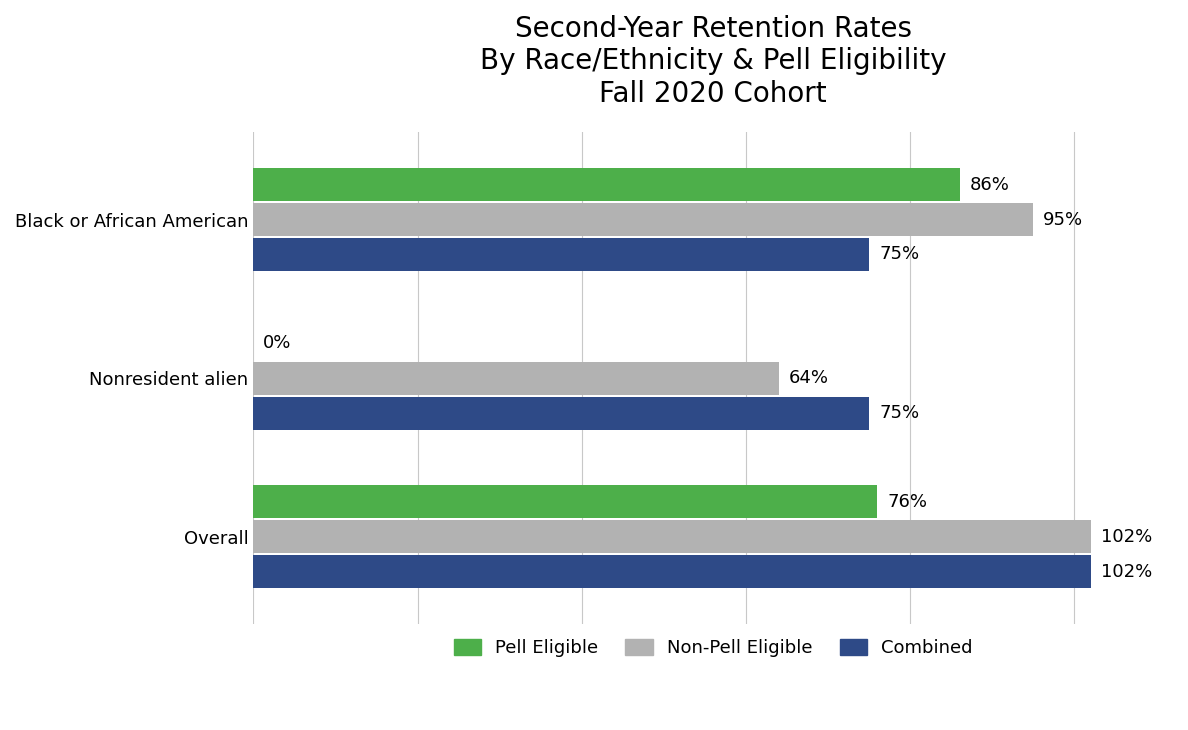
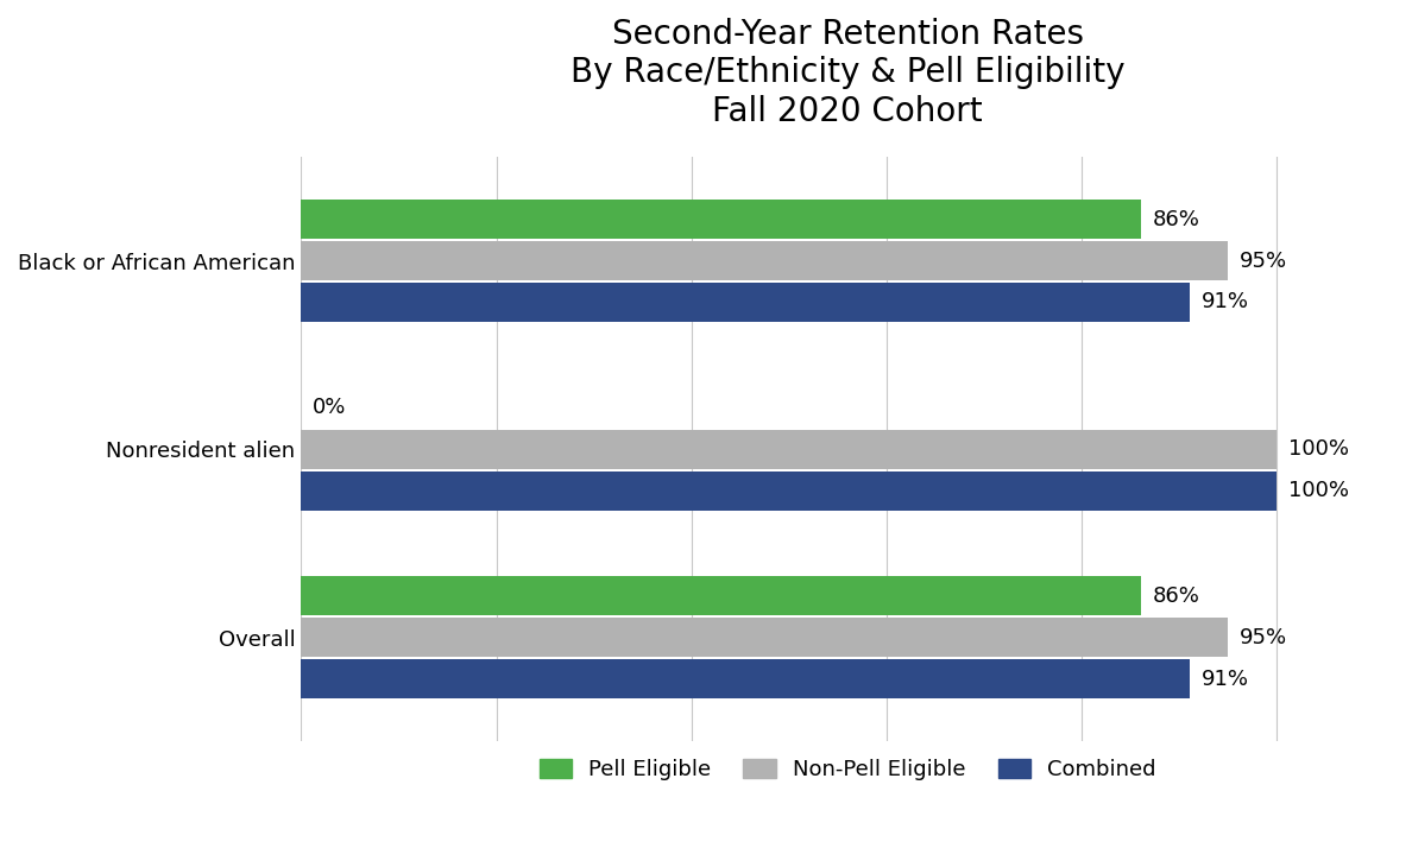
Combined/Black or African American: 75% -> 91%
Non-Pell Eligible/Nonresident alien: 64% -> 100%
Combined/Nonresident alien: 75% -> 100%
Pell Eligible/Overall: 76% -> 86%
Non-Pell Eligible/Overall: 102% -> 95%
Combined/Overall: 102% -> 91%
